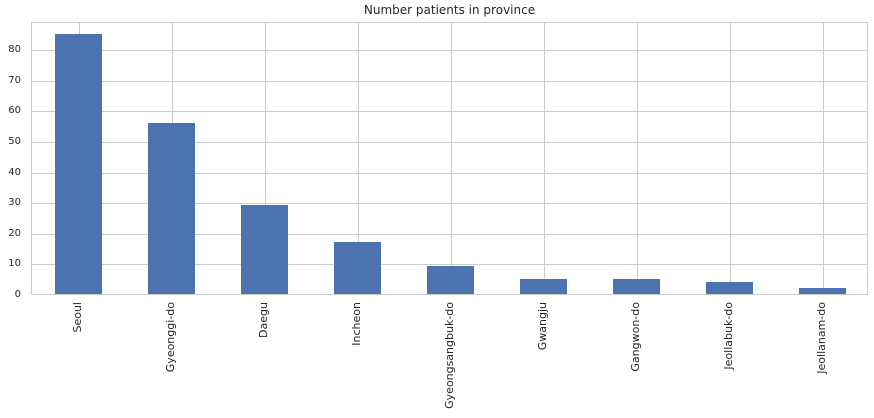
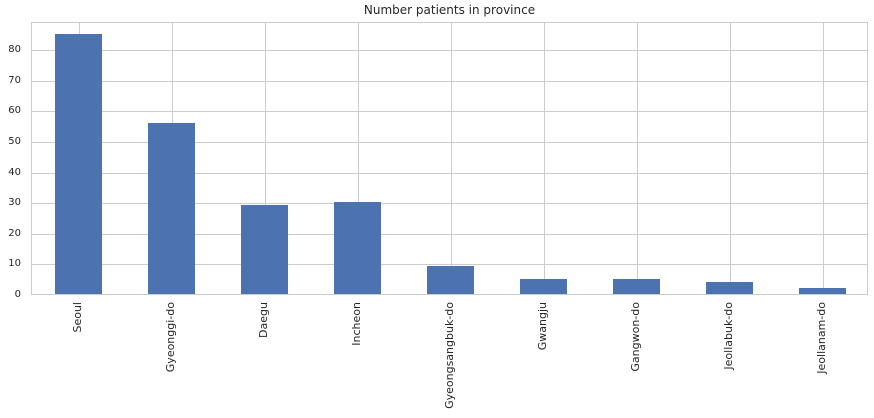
Incheon: 17 -> 30
